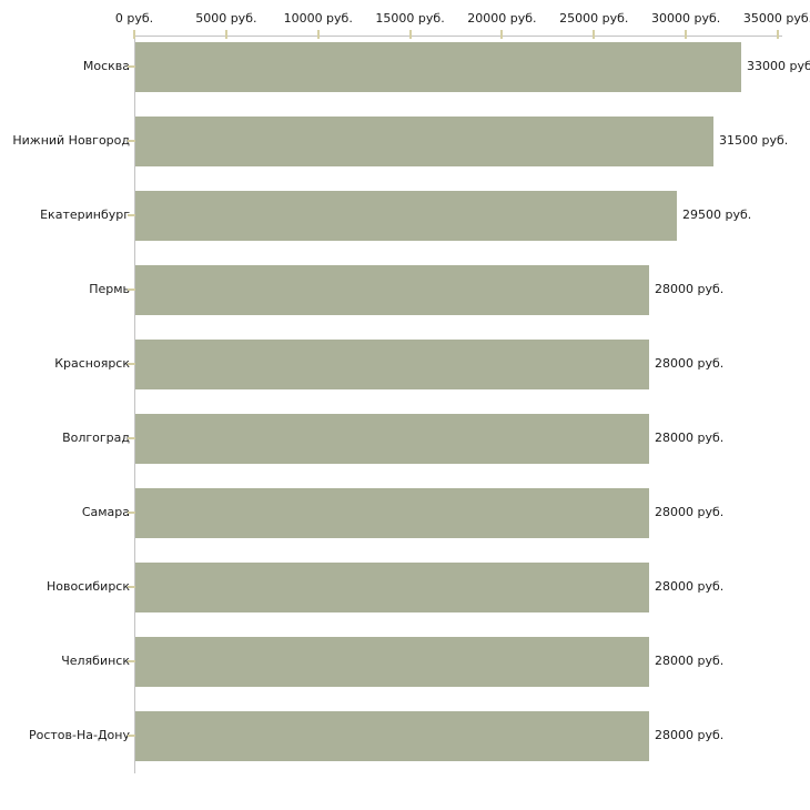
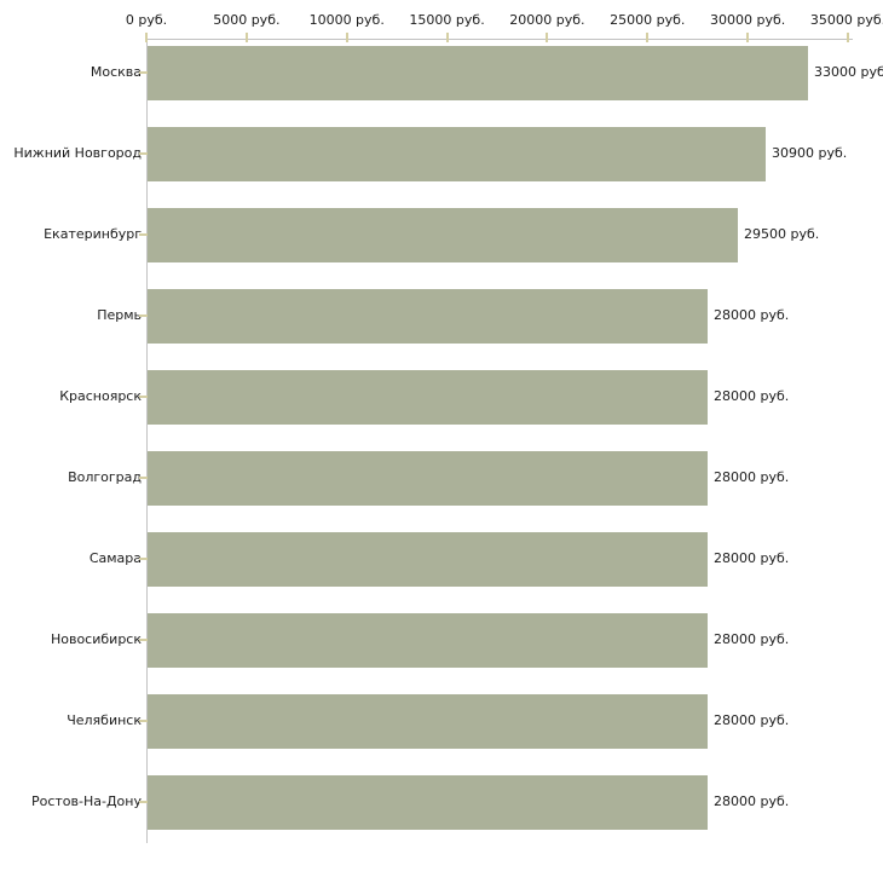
Нижний Новгород: 31500 -> 30900
